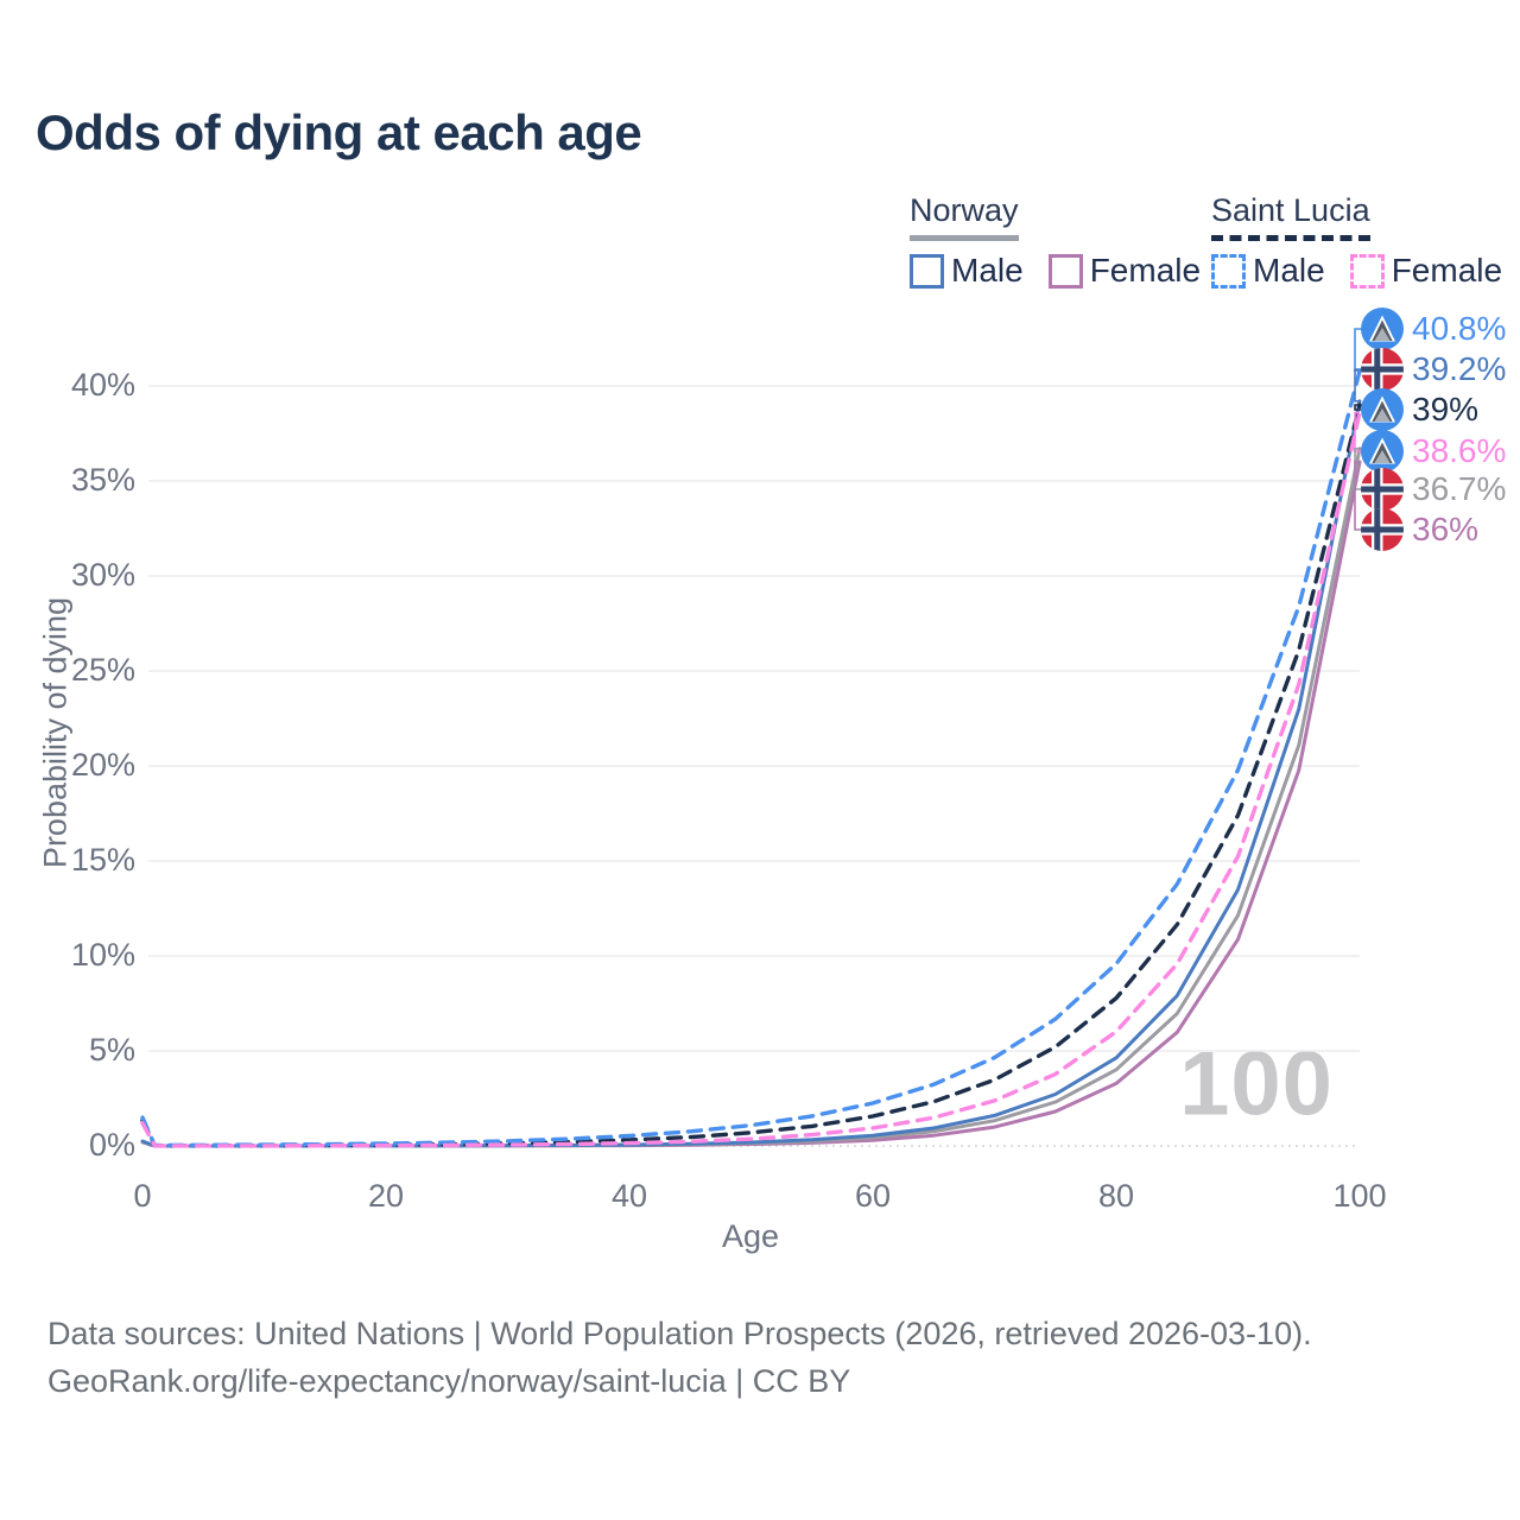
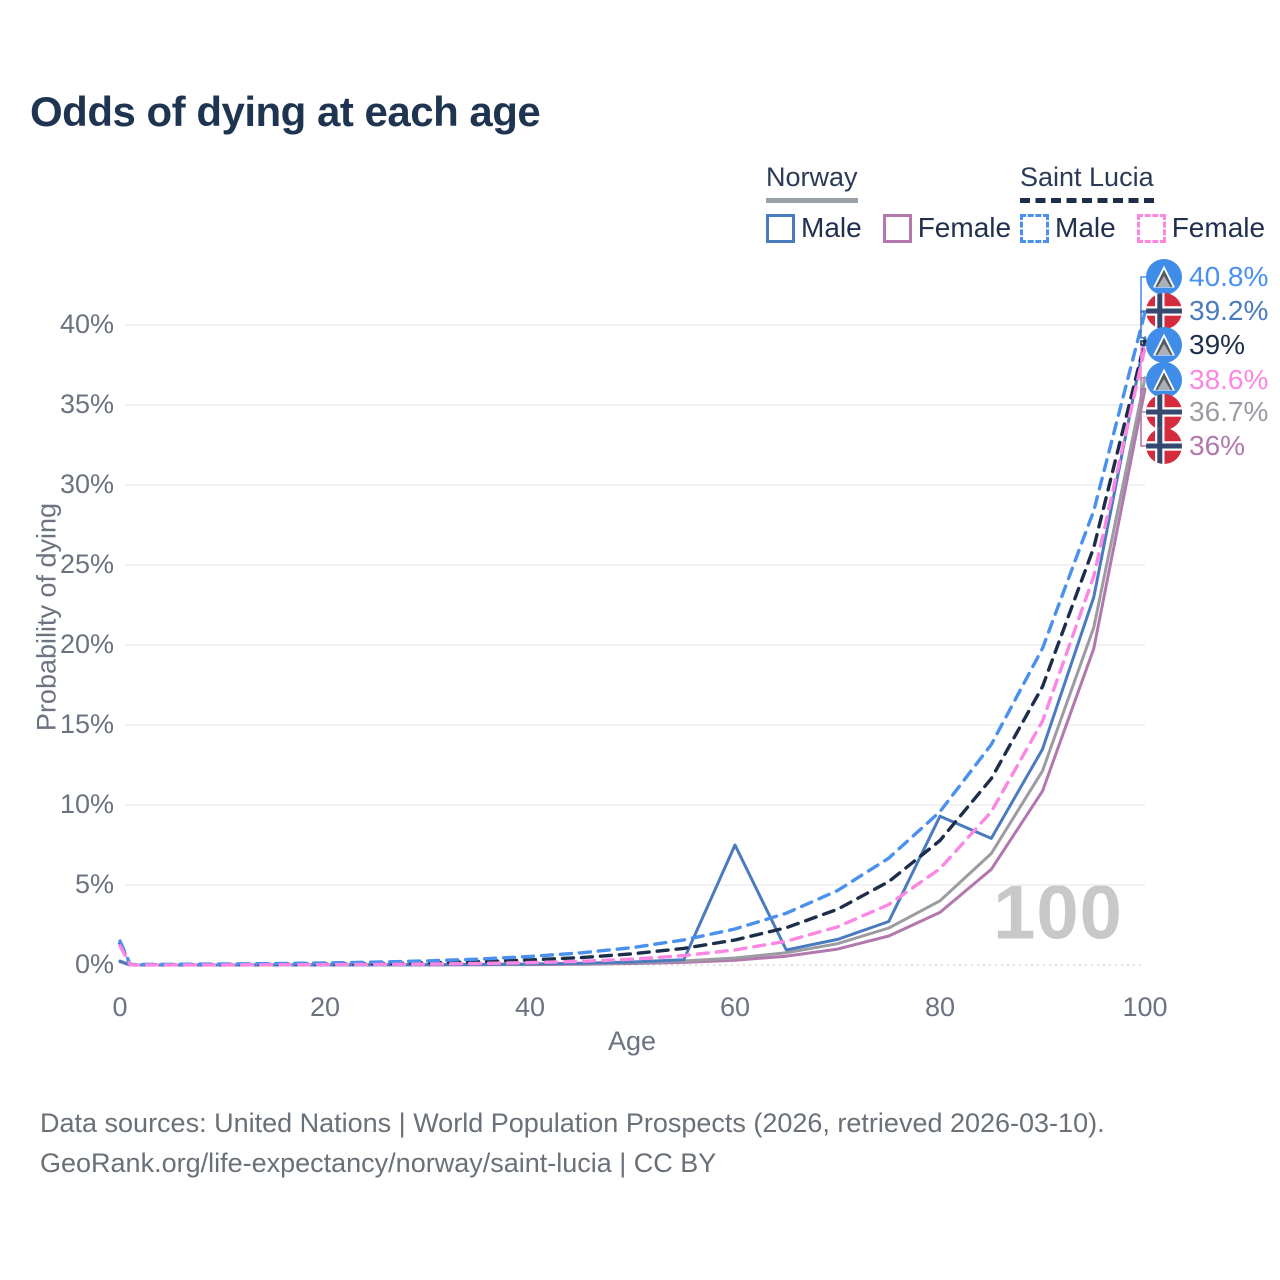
Norway Male/60: 0.6% -> 7.5%
Norway Male/80: 4.6% -> 9.3%
